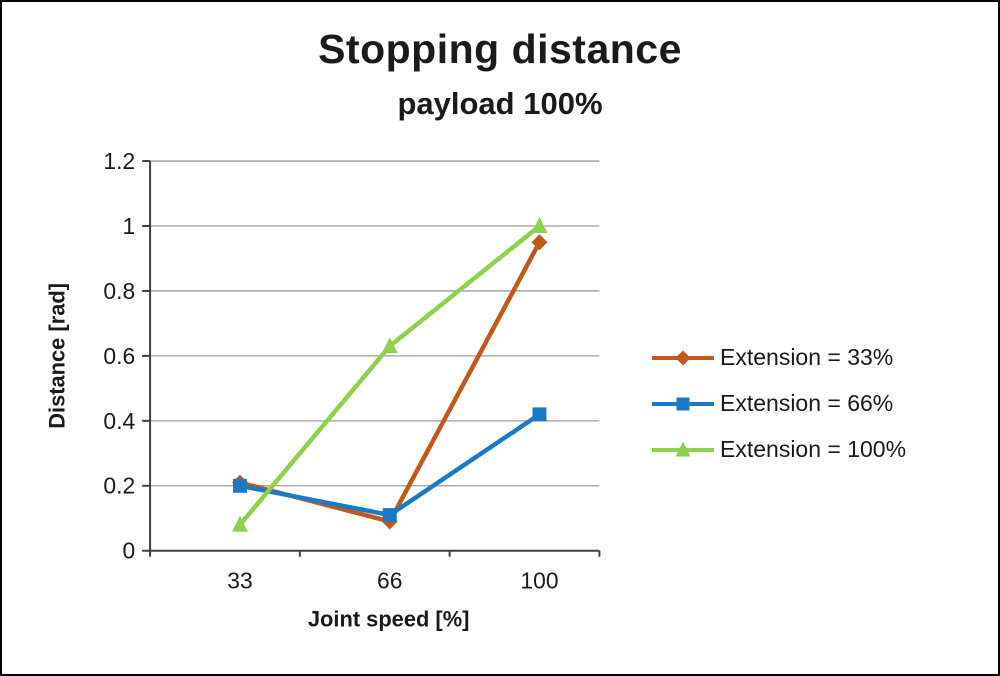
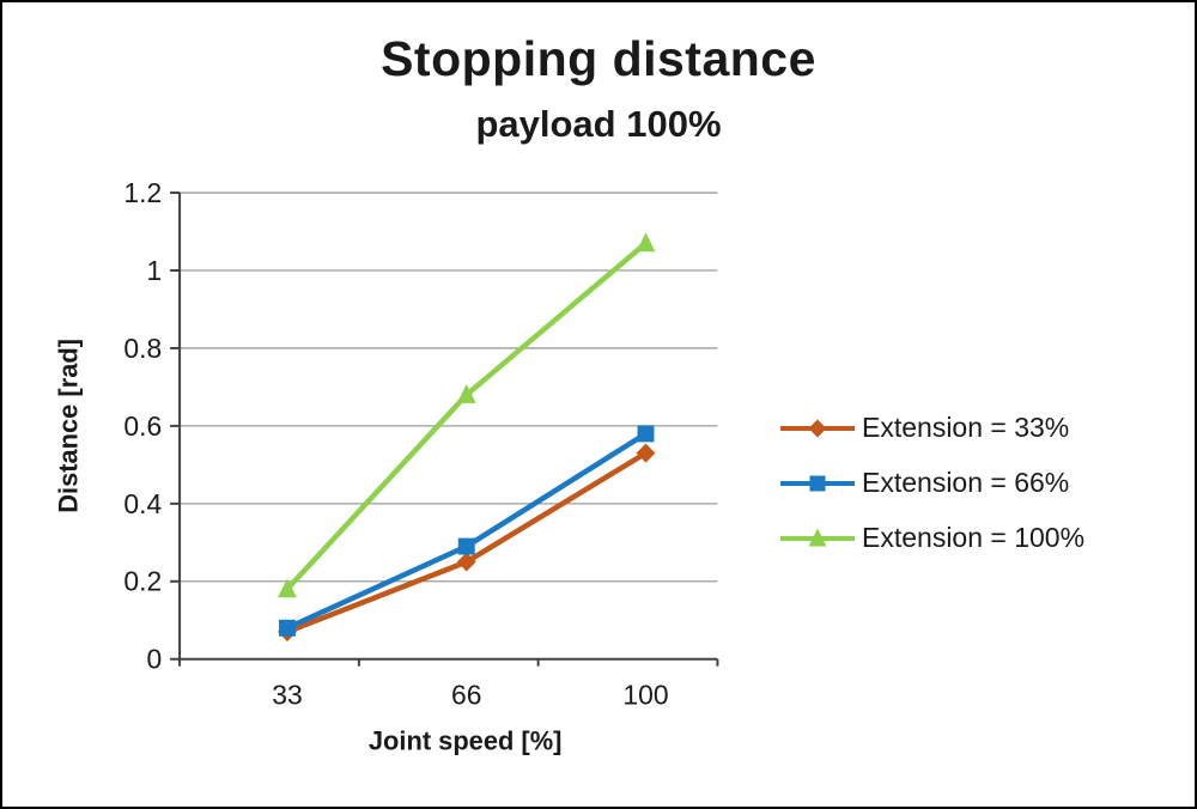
Extension = 33%/33: 0.21 -> 0.07
Extension = 66%/33: 0.20 -> 0.08
Extension = 100%/33: 0.08 -> 0.18
Extension = 33%/66: 0.09 -> 0.25
Extension = 66%/66: 0.11 -> 0.29
Extension = 100%/66: 0.63 -> 0.68
Extension = 33%/100: 0.95 -> 0.53
Extension = 66%/100: 0.42 -> 0.58
Extension = 100%/100: 1.00 -> 1.07
